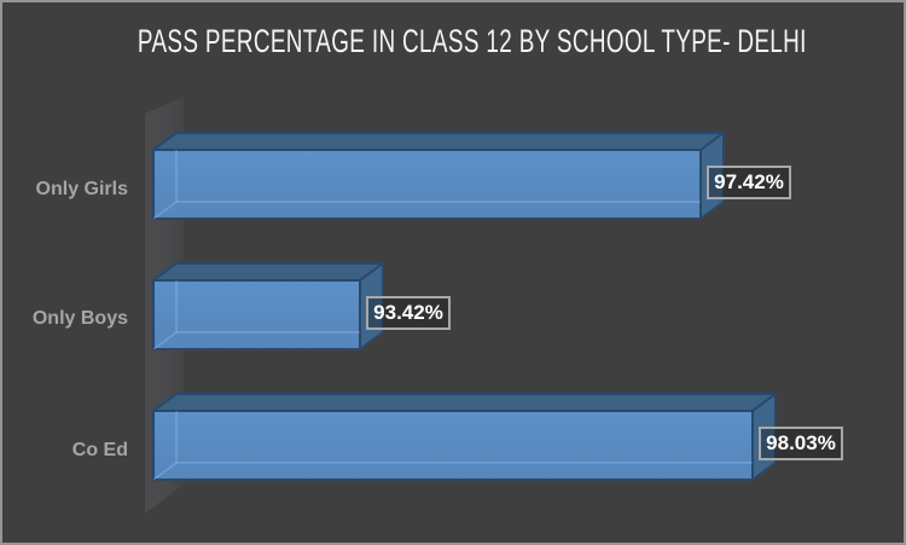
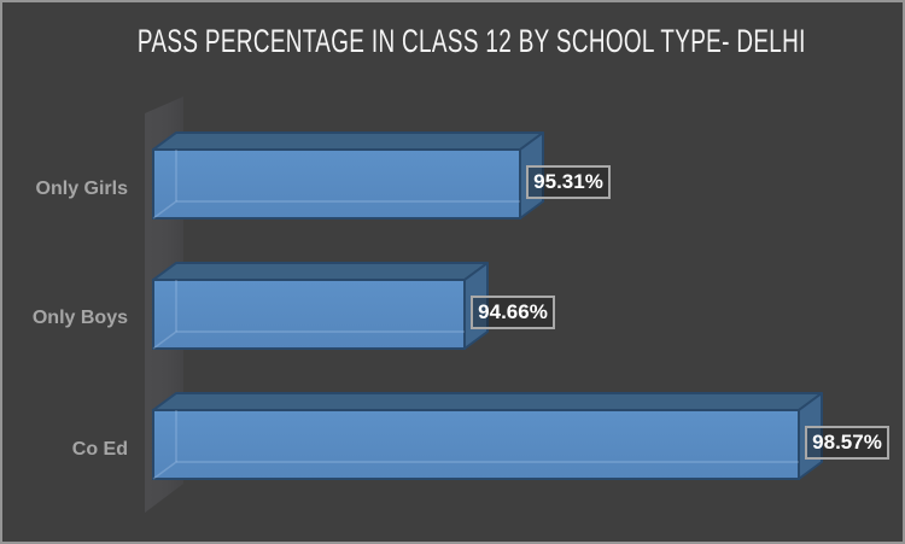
Only Girls: 97.42% -> 95.31%
Only Boys: 93.42% -> 94.66%
Co Ed: 98.03% -> 98.57%
